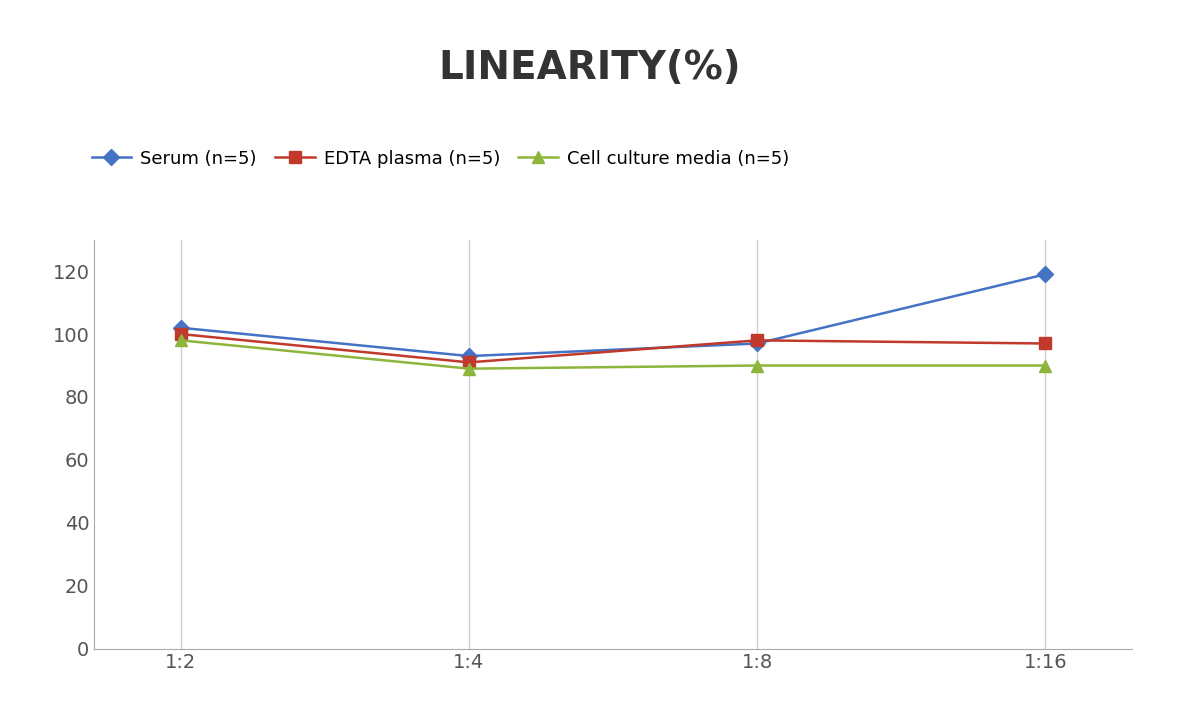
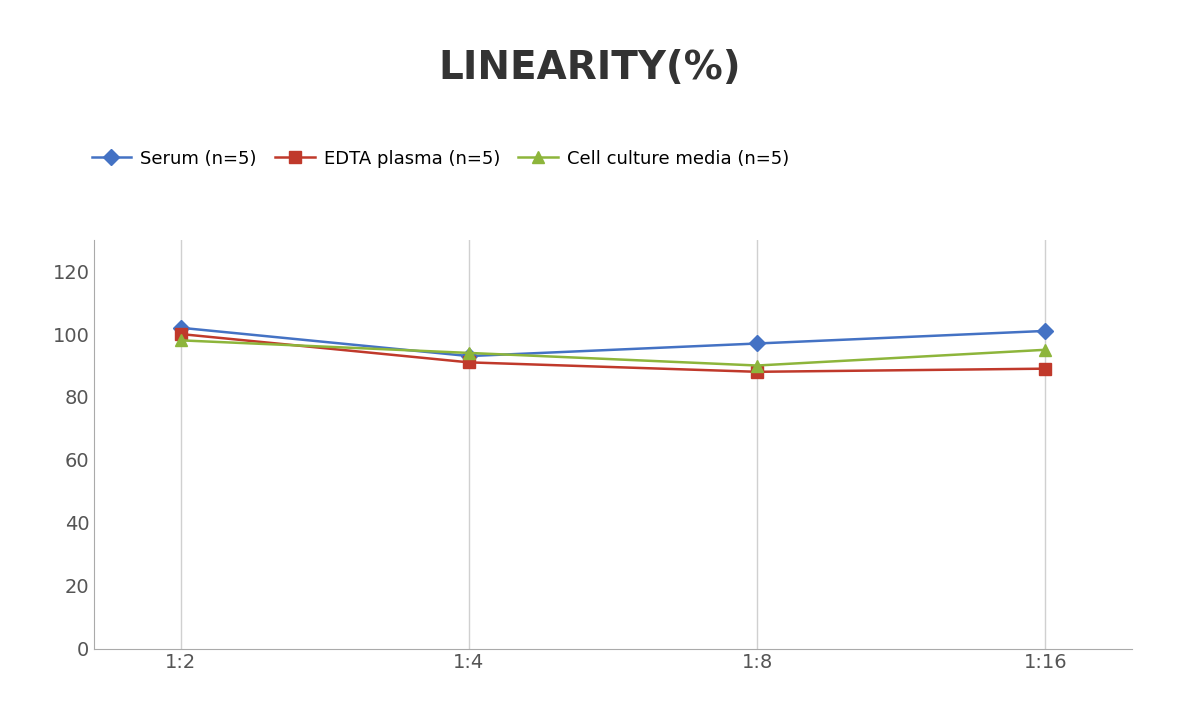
Cell culture media (n=5)/1:4: 89 -> 94
EDTA plasma (n=5)/1:8: 98 -> 88
Serum (n=5)/1:16: 119 -> 101
EDTA plasma (n=5)/1:16: 97 -> 89
Cell culture media (n=5)/1:16: 90 -> 95
